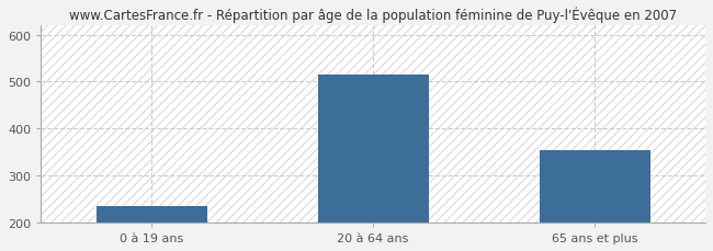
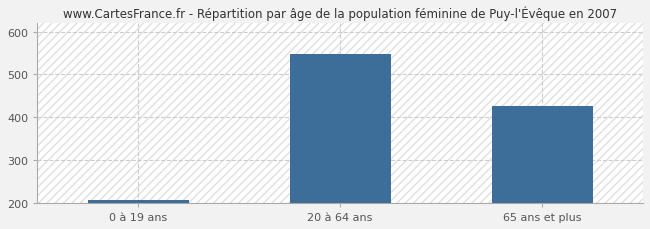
0 à 19 ans: 235 -> 207
20 à 64 ans: 515 -> 547
65 ans et plus: 355 -> 426
